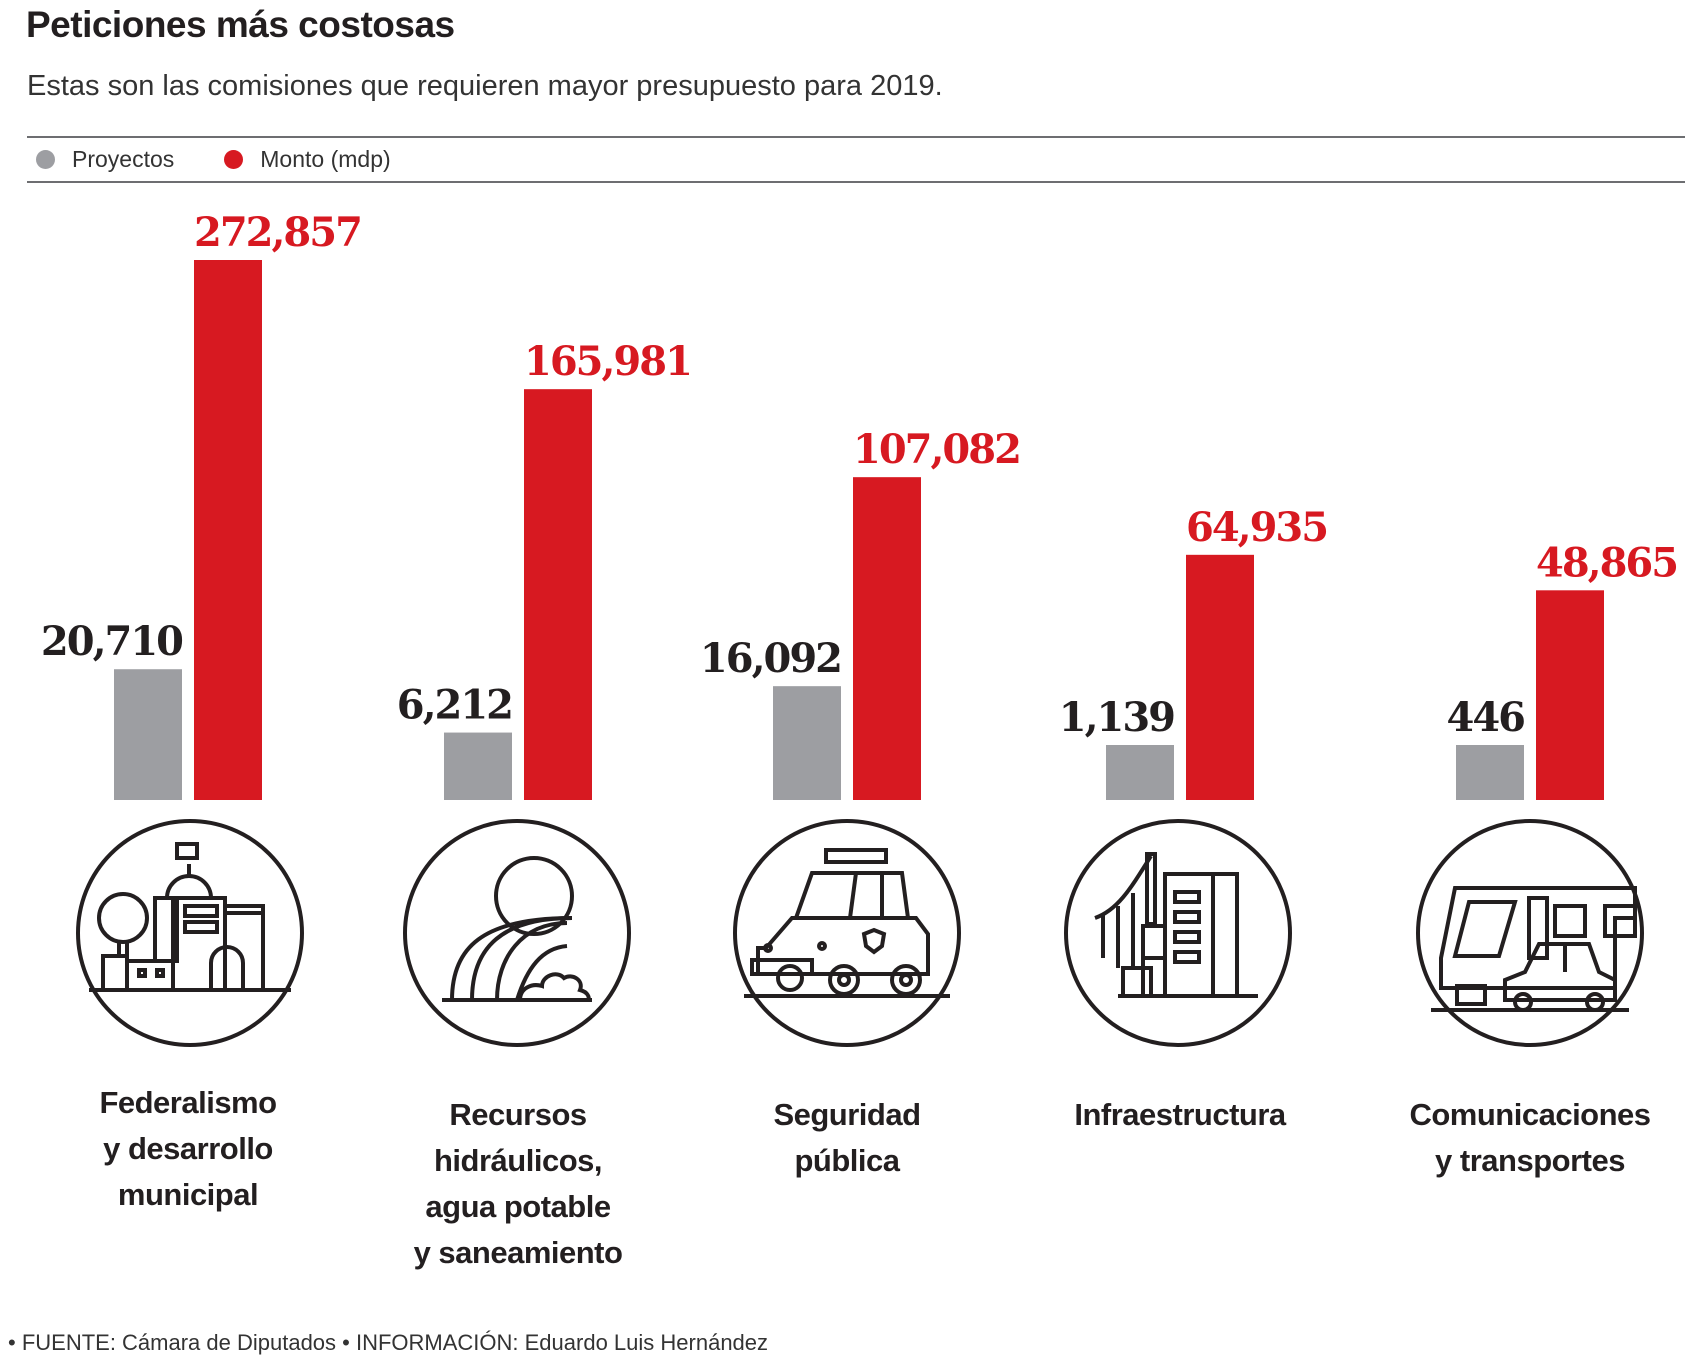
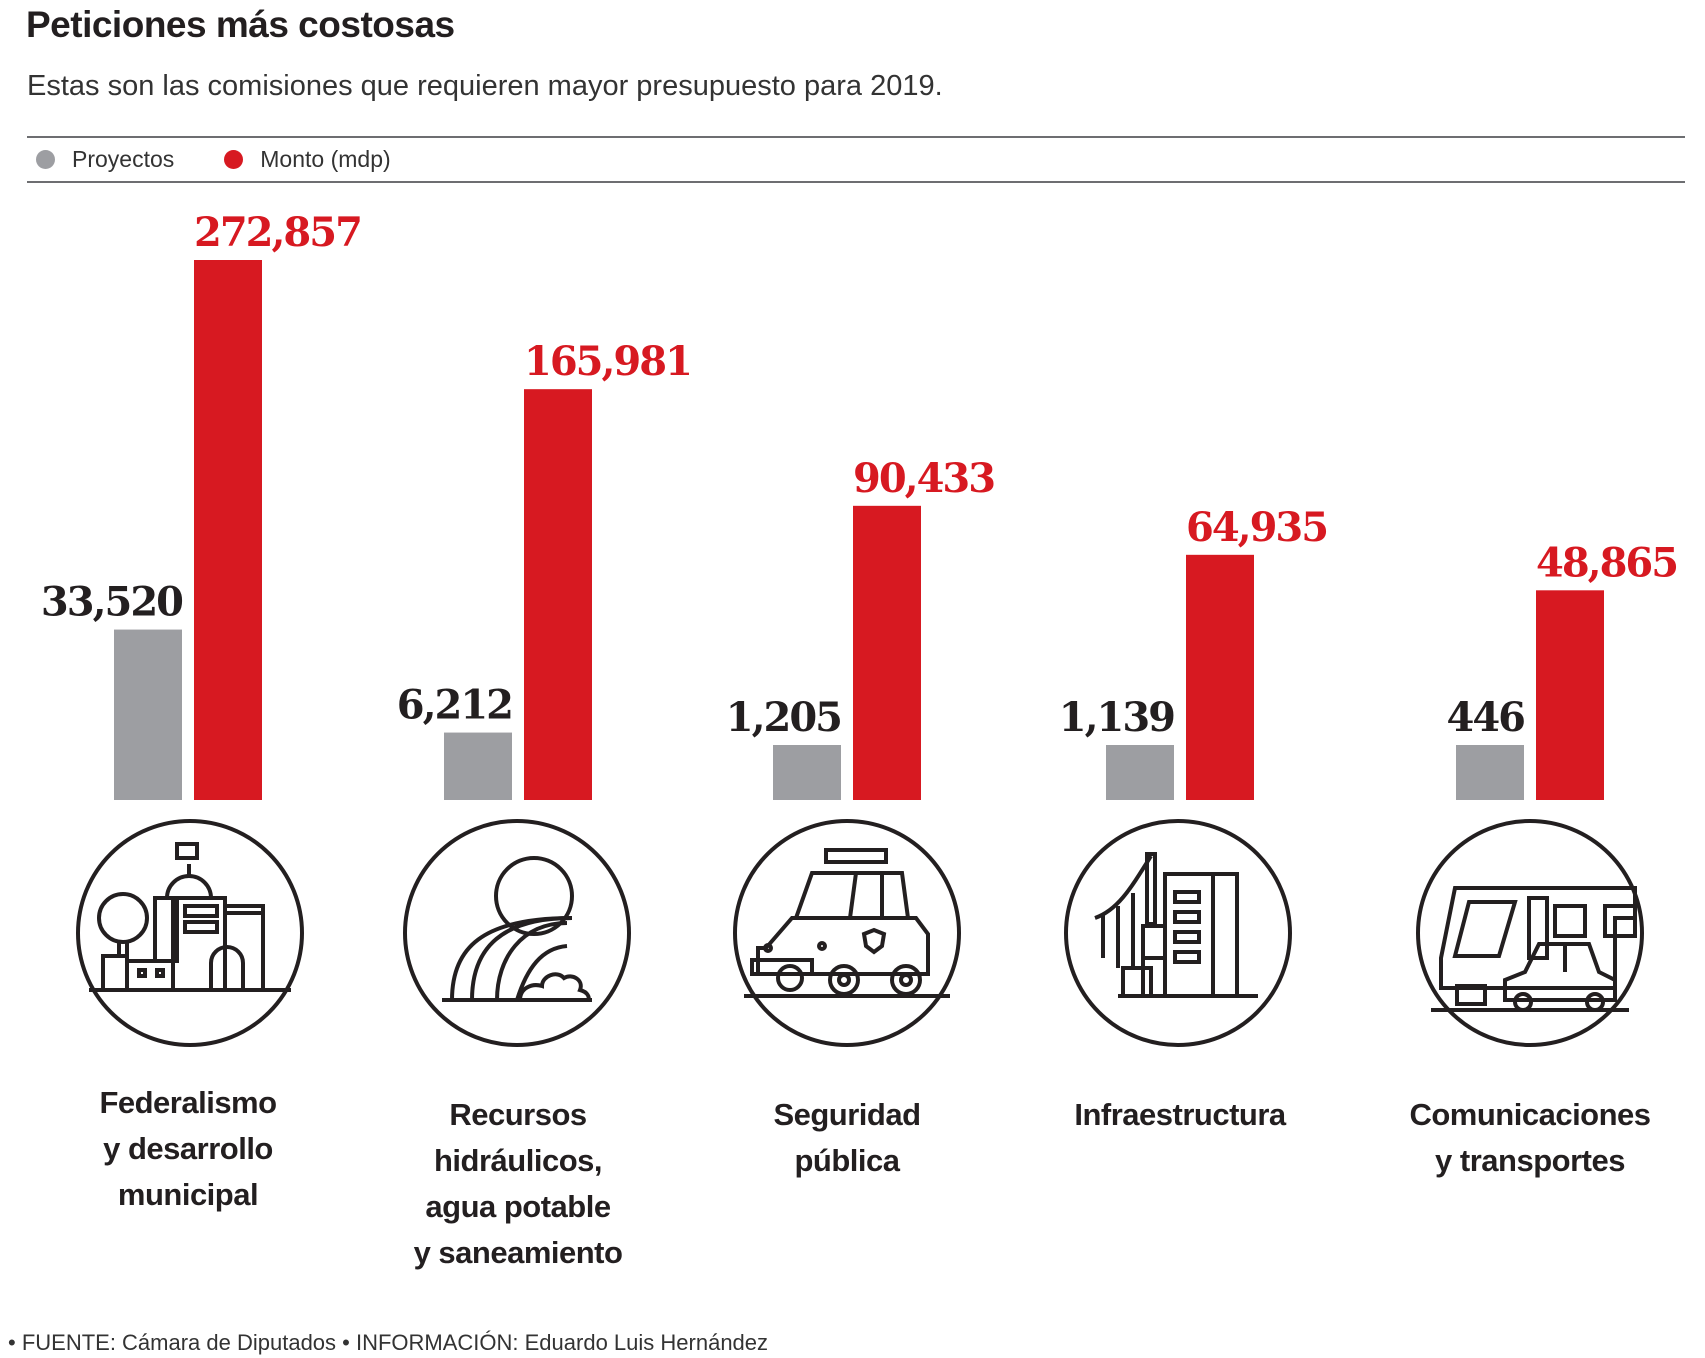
Proyectos/Federalismo y desarrollo municipal: 20,710 -> 33,520
Proyectos/Seguridad pública: 16,092 -> 1,205
Monto (mdp)/Seguridad pública: 107,082 -> 90,433
